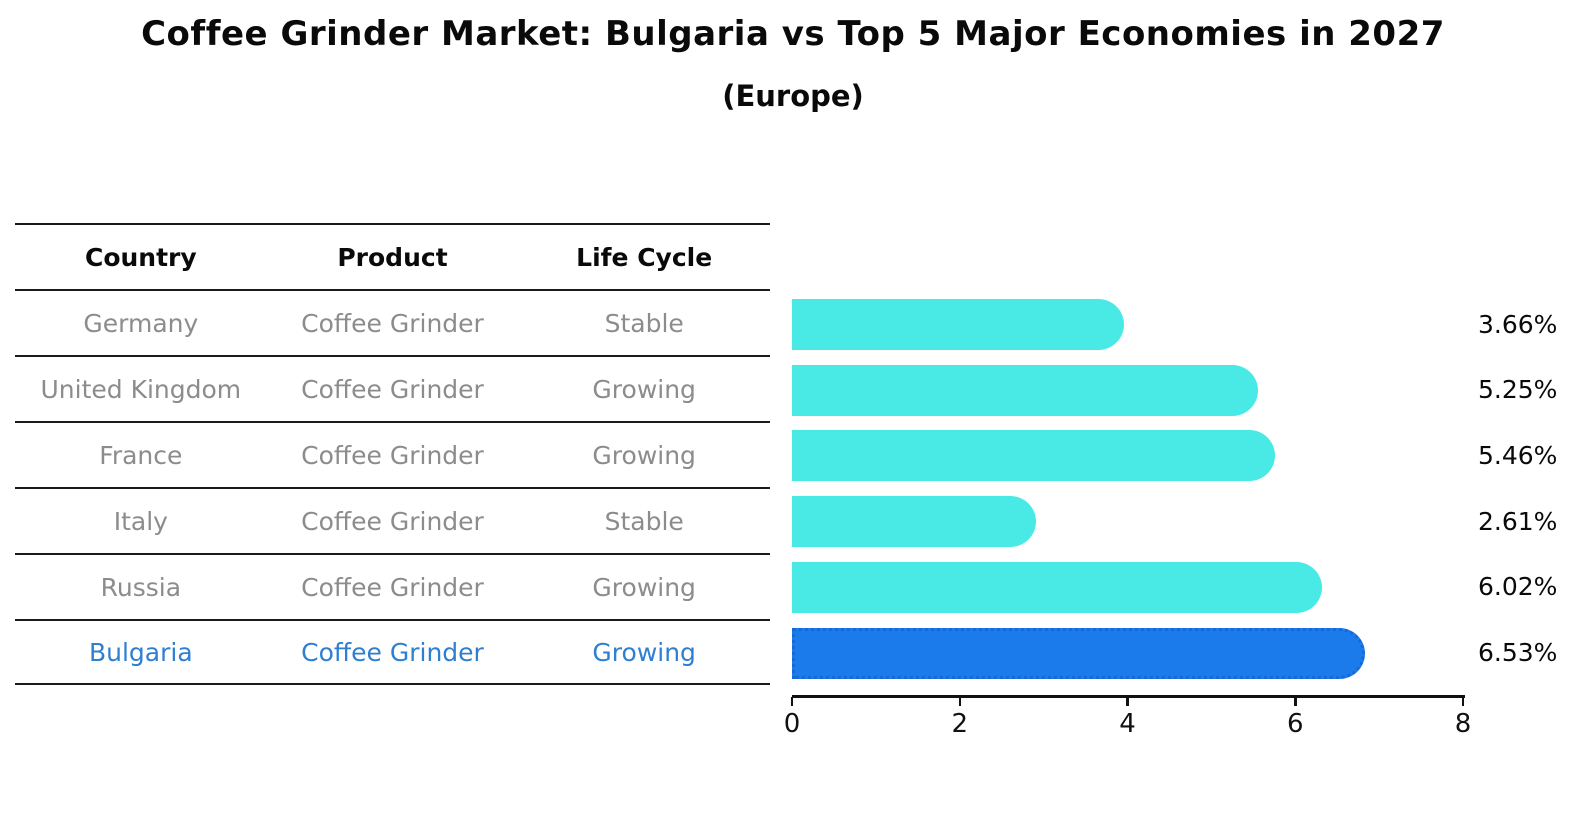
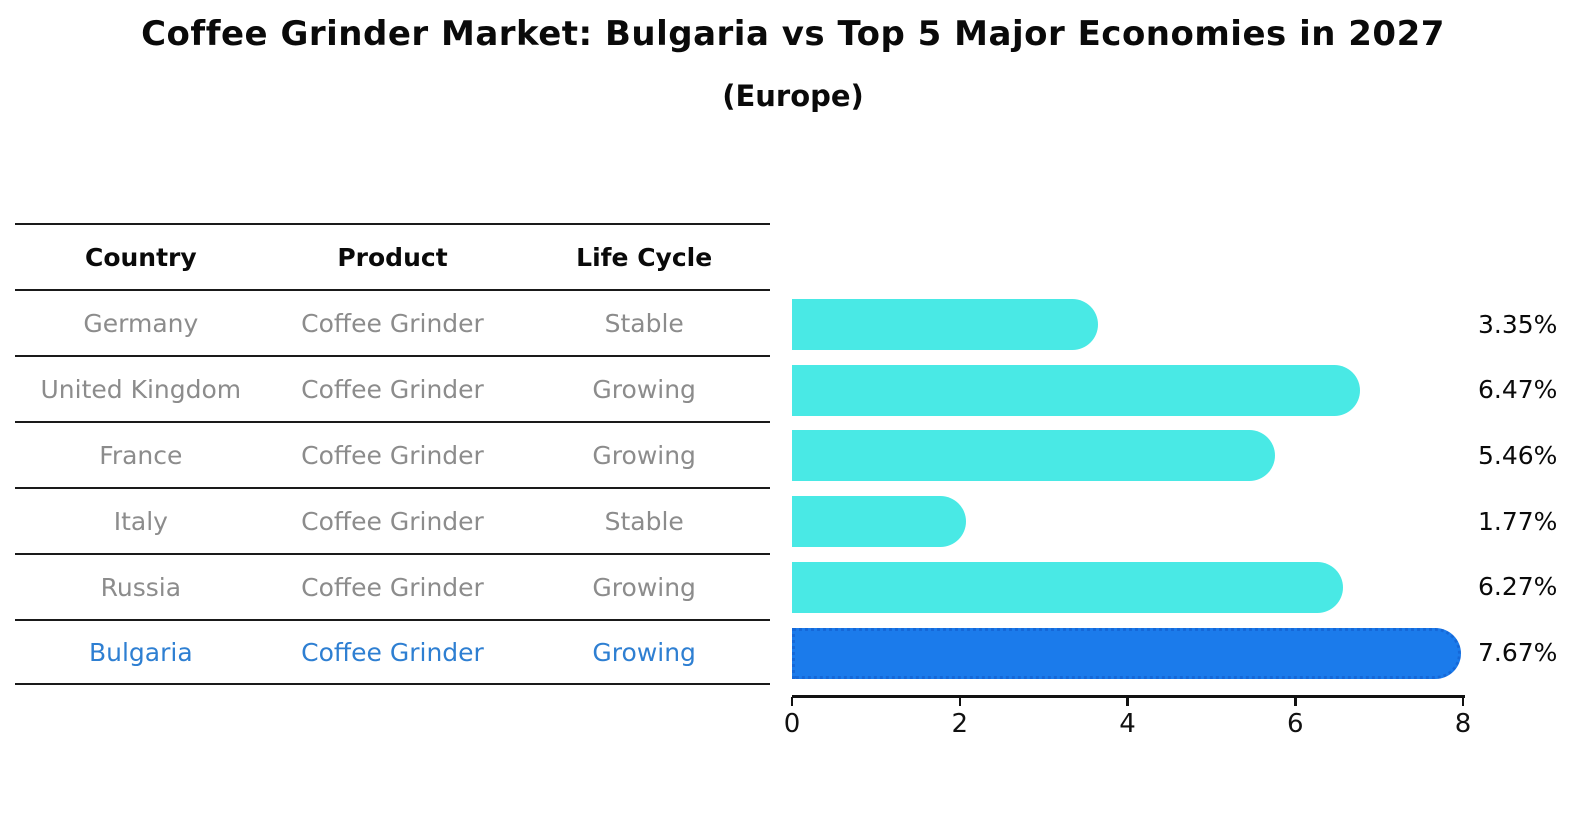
Germany: 3.66% -> 3.35%
United Kingdom: 5.25% -> 6.47%
Italy: 2.61% -> 1.77%
Russia: 6.02% -> 6.27%
Bulgaria: 6.53% -> 7.67%
